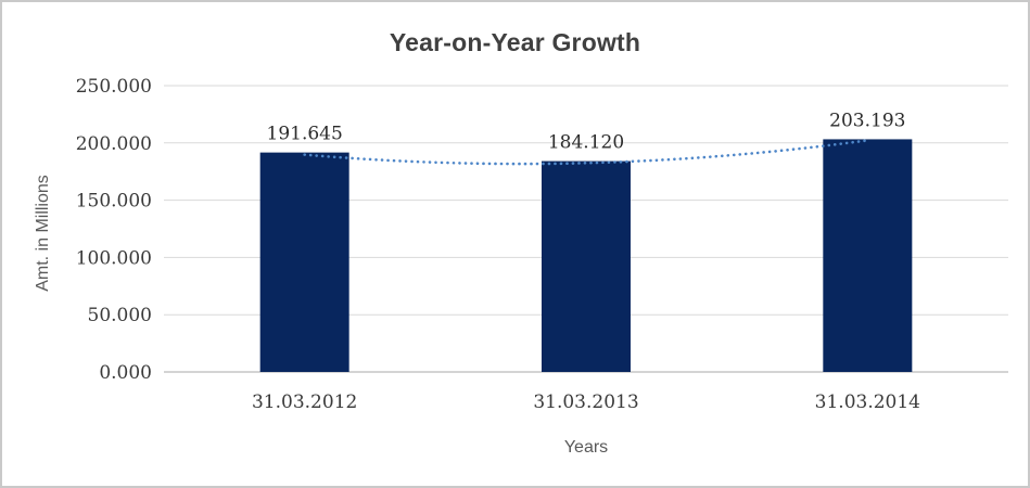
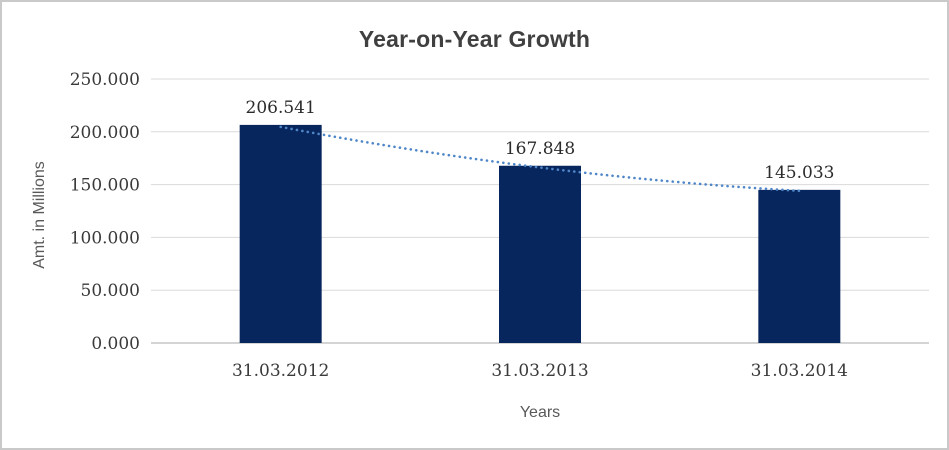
31.03.2012: 191.645 -> 206.541
31.03.2013: 184.120 -> 167.848
31.03.2014: 203.193 -> 145.033
